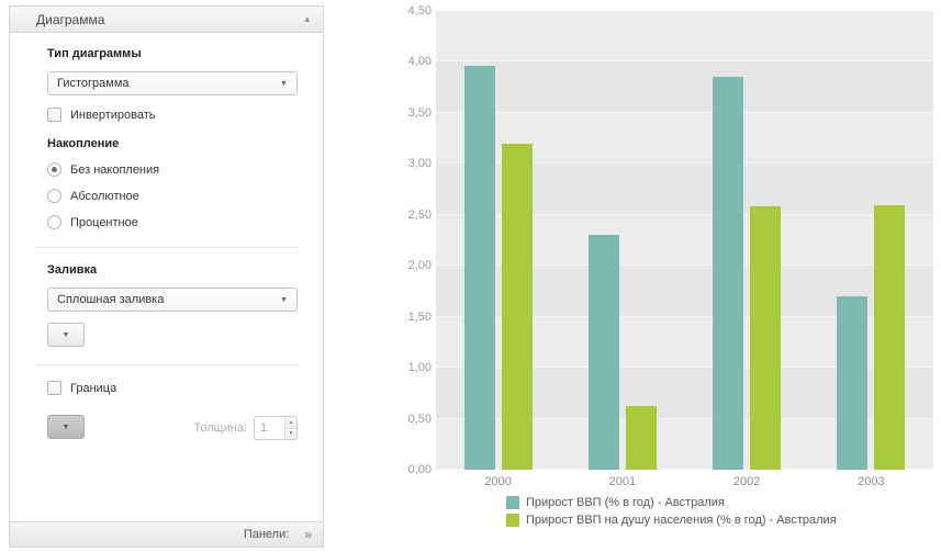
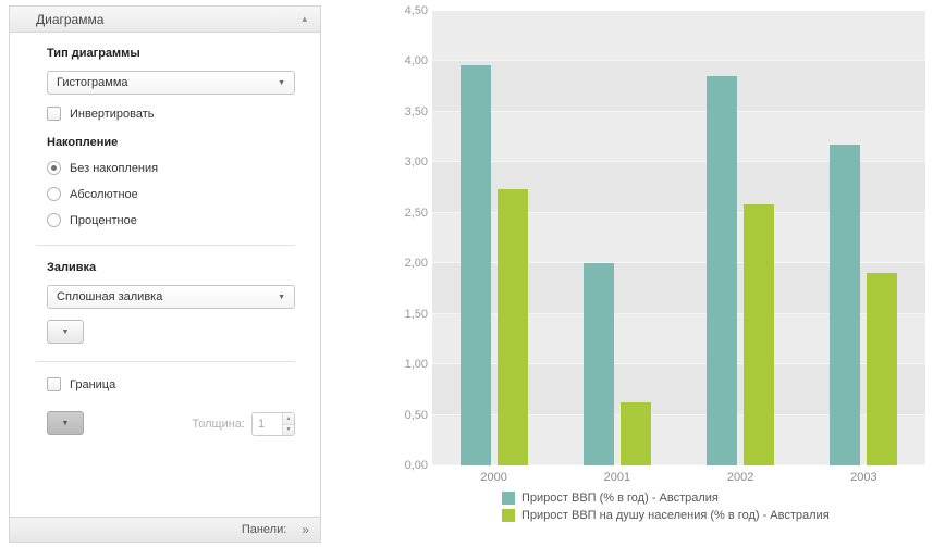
Прирост ВВП на душу населения (% в год) - Австралия/2000: 3,2 -> 2,7
Прирост ВВП (% в год) - Австралия/2001: 2,3 -> 2,0
Прирост ВВП (% в год) - Австралия/2003: 1,7 -> 3,2
Прирост ВВП на душу населения (% в год) - Австралия/2003: 2,6 -> 1,9
